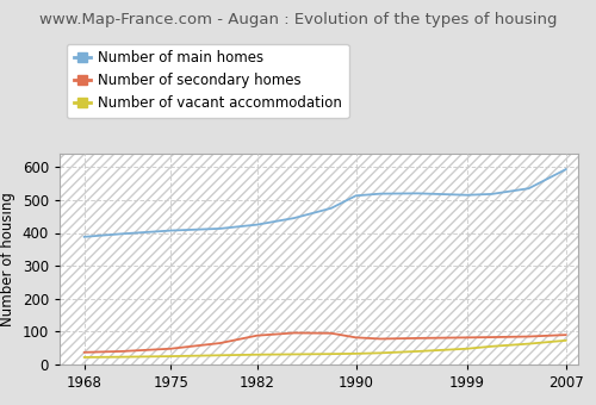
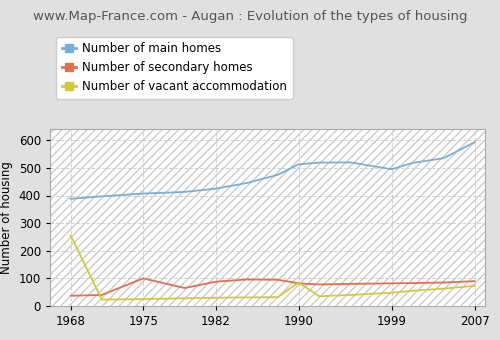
Number of vacant accommodation/1968: 22 -> 255
Number of secondary homes/1975: 48 -> 100
Number of vacant accommodation/1990: 33 -> 85
Number of main homes/1999: 515 -> 495
